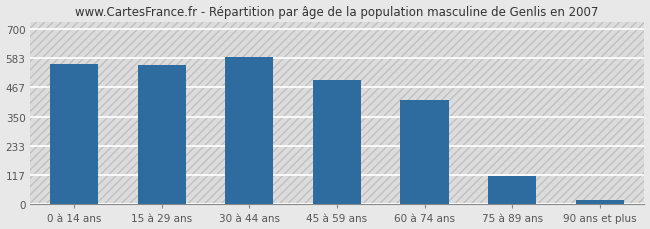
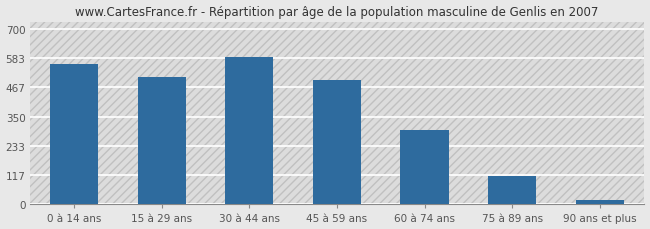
15 à 29 ans: 555 -> 510
60 à 74 ans: 415 -> 295
